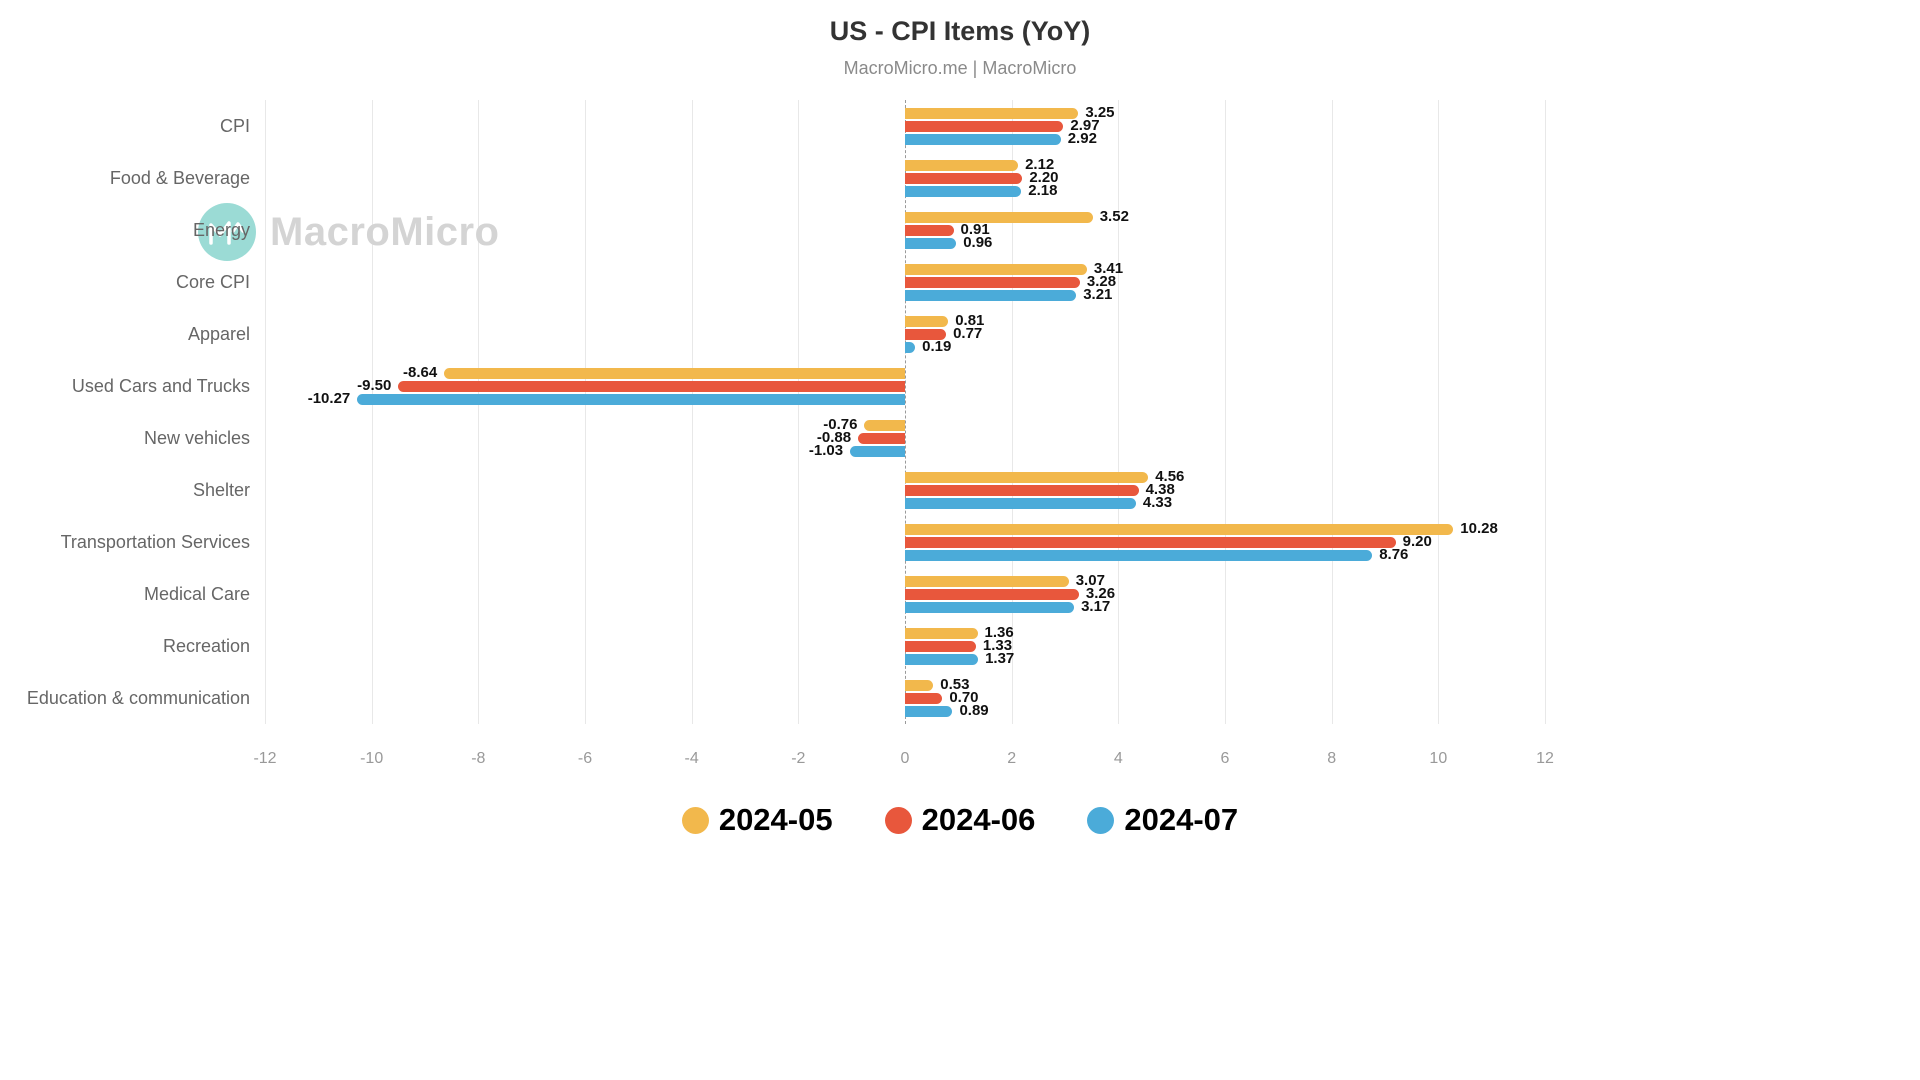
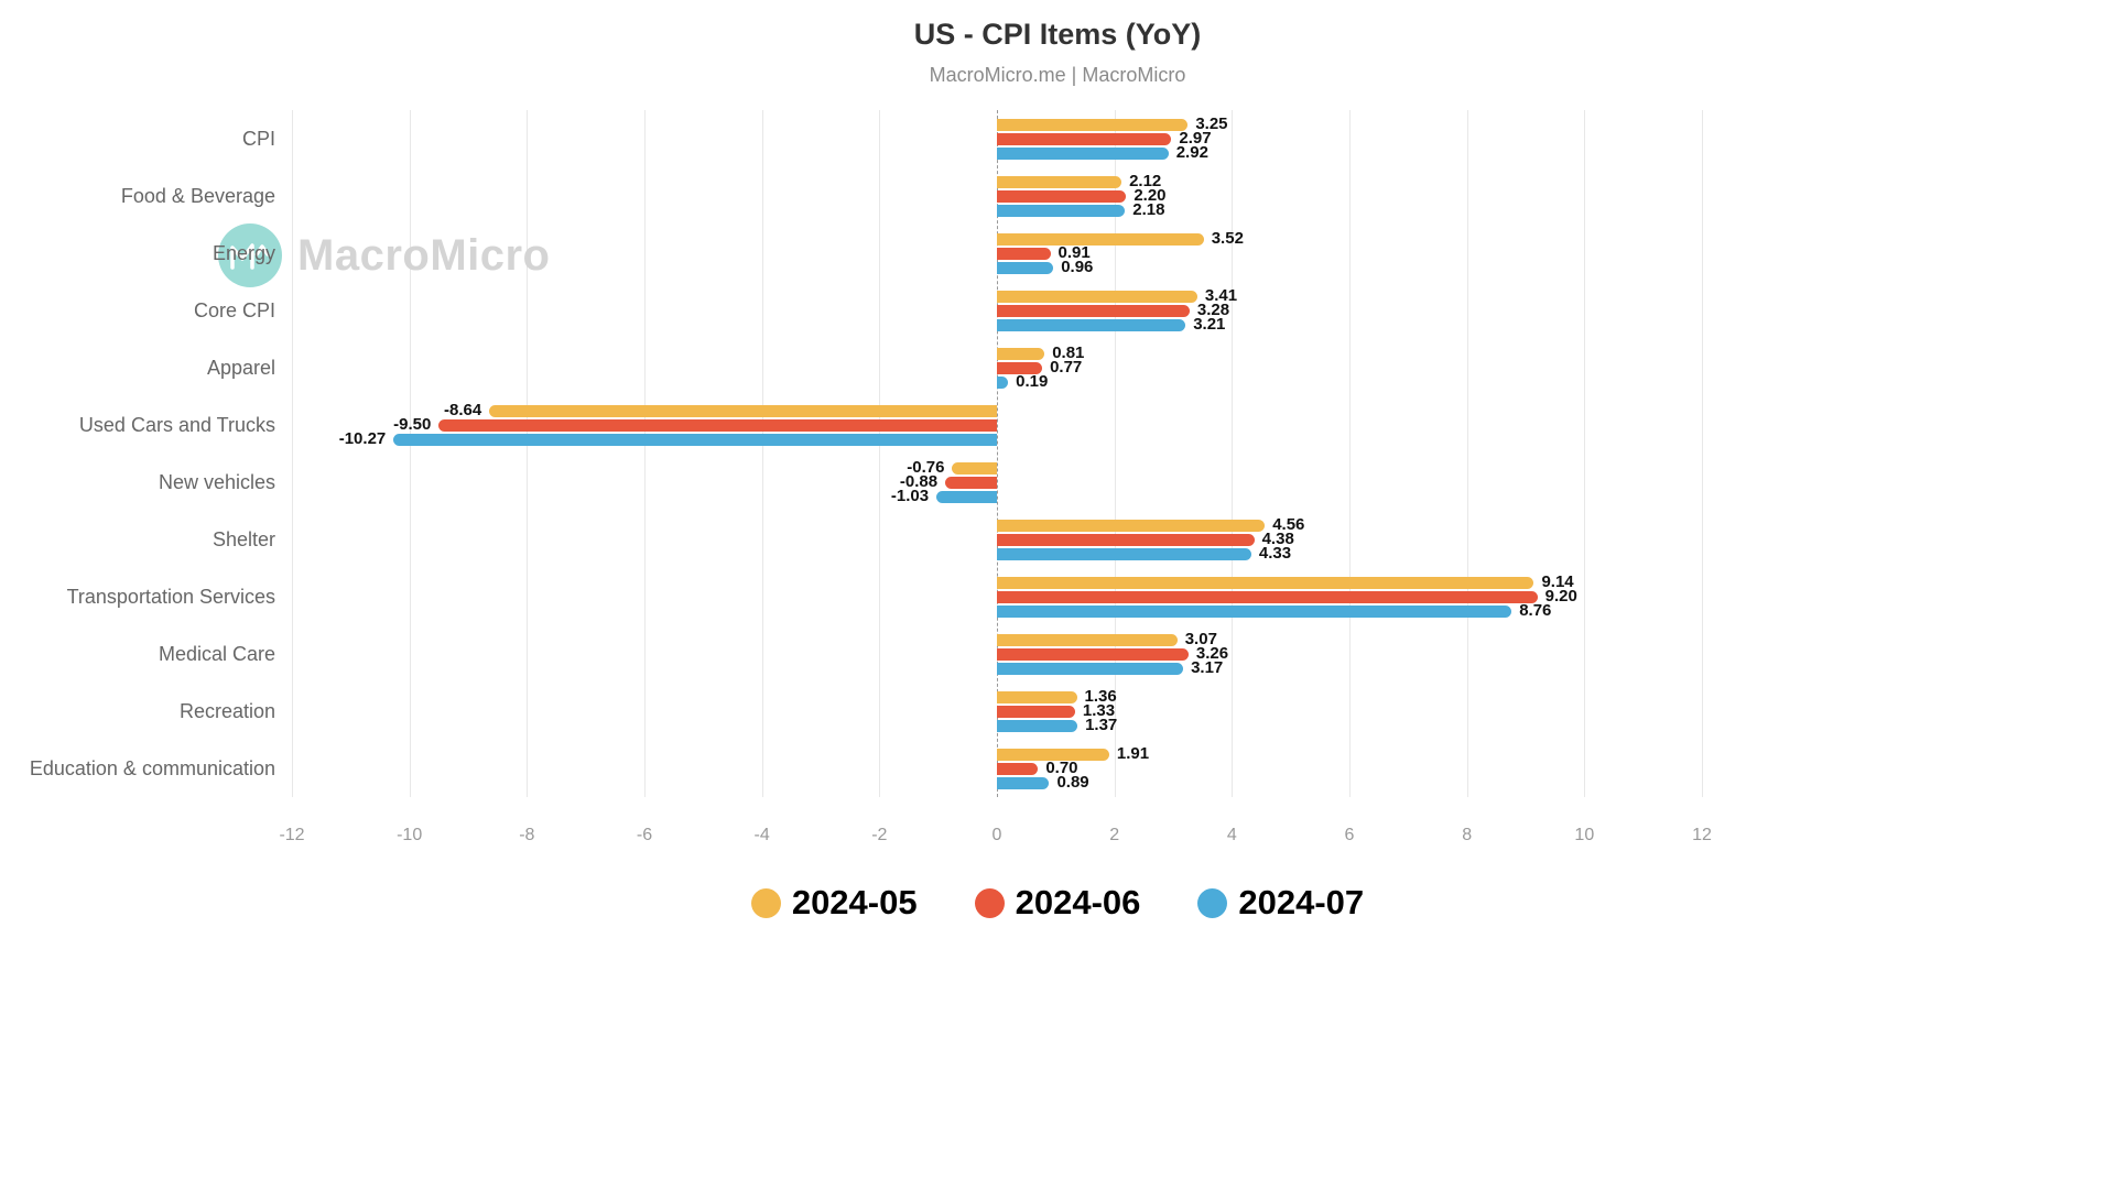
2024-05/Transportation Services: 10.28 -> 9.14
2024-05/Education & communication: 0.53 -> 1.91
